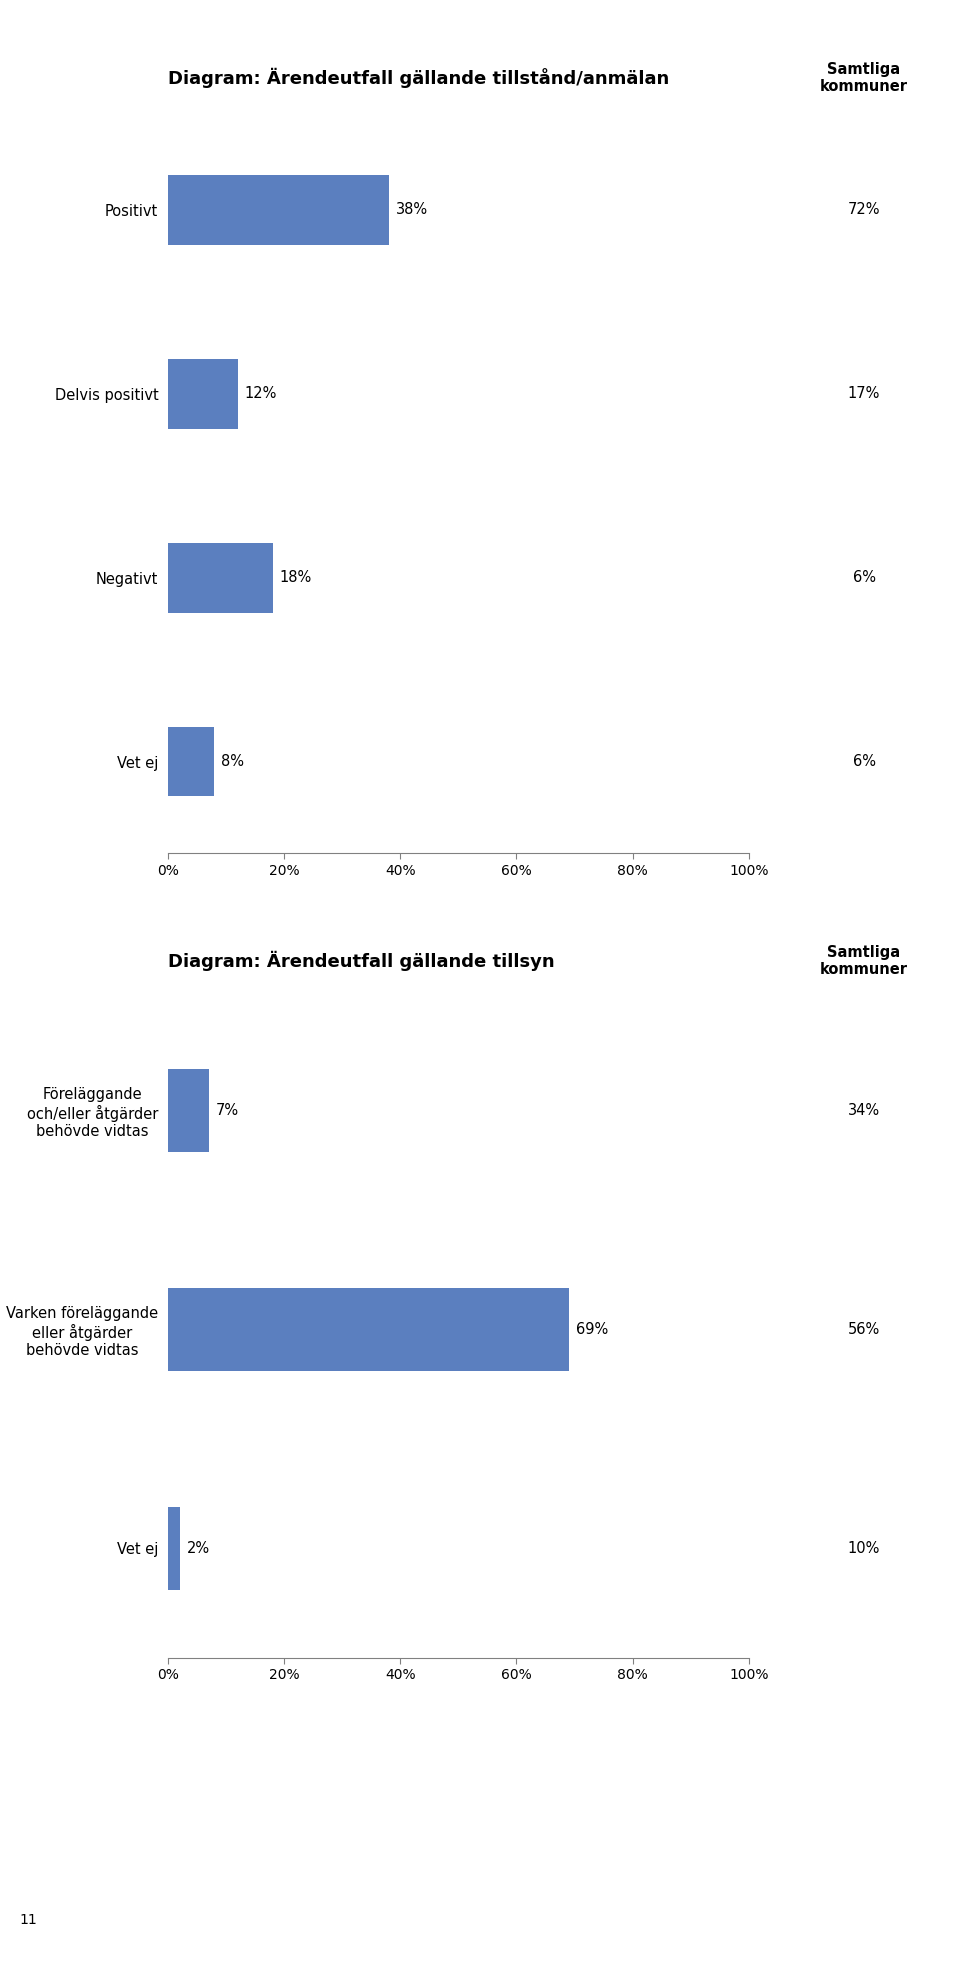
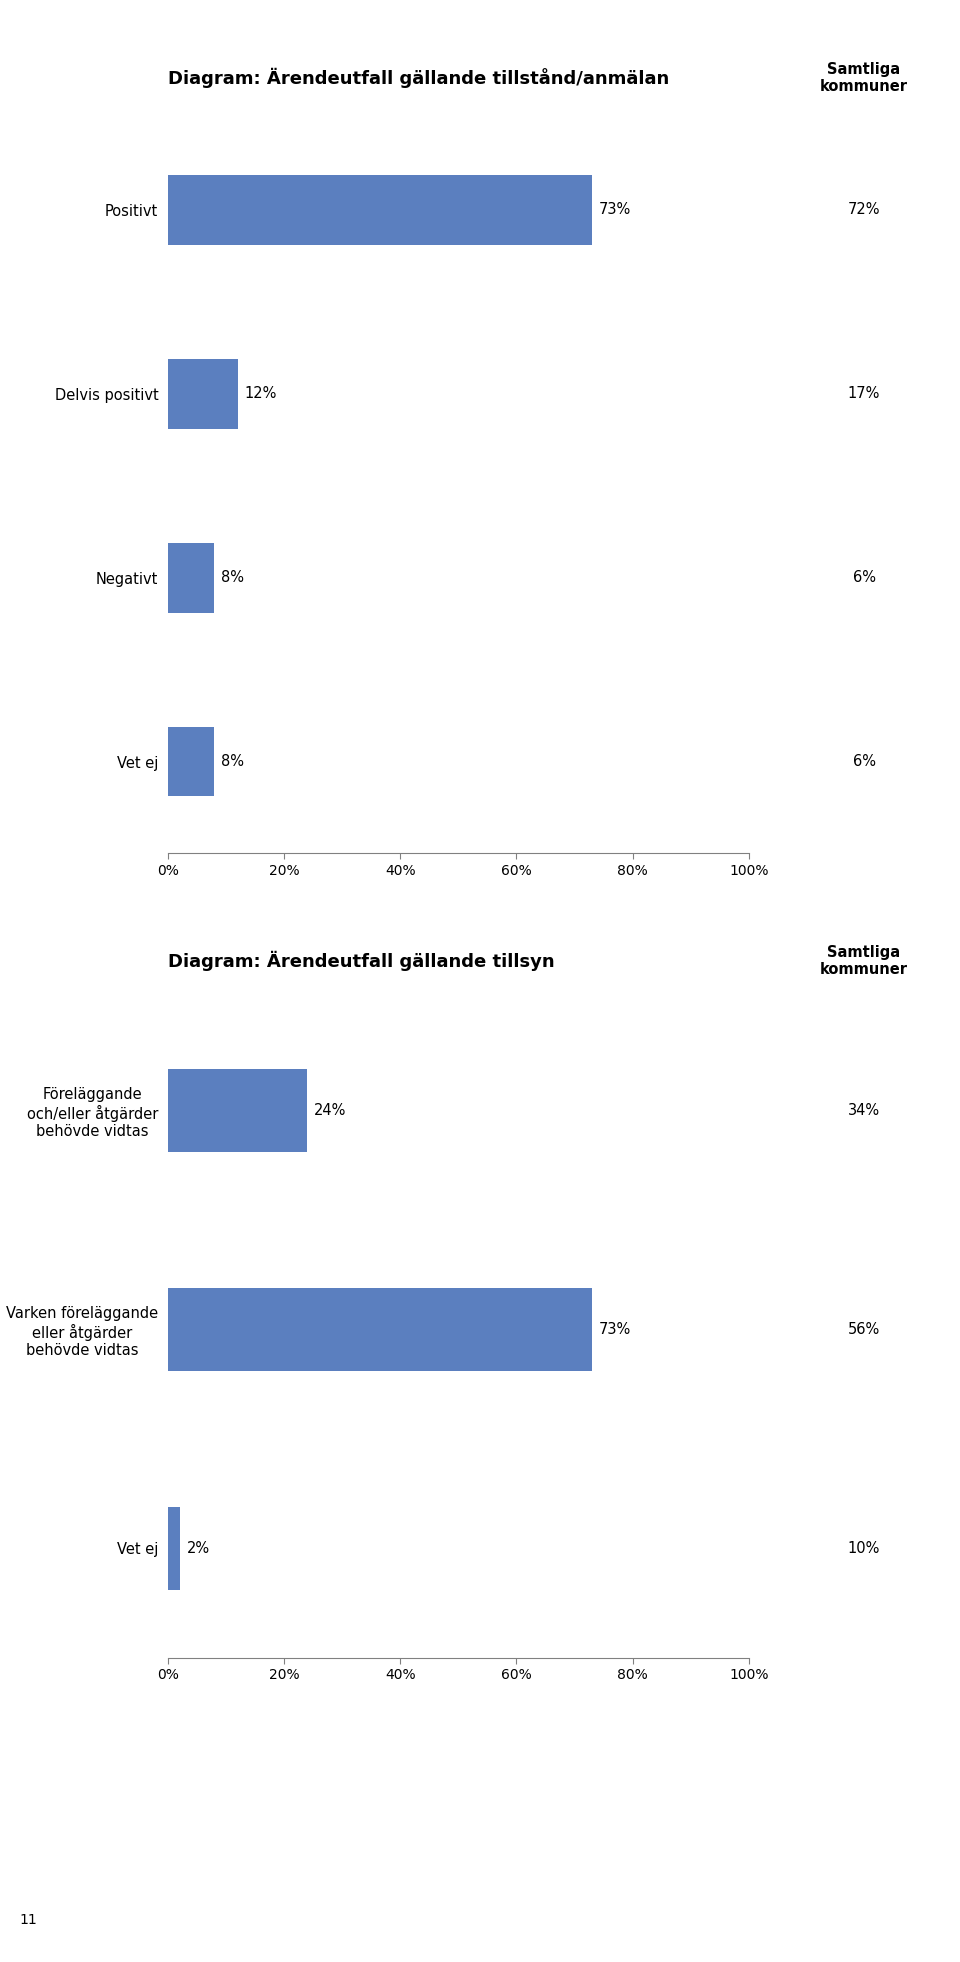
Positivt: 38% -> 73%
Negativt: 18% -> 8%
Föreläggande och/eller åtgärder behövde vidtas: 7% -> 24%
Varken föreläggande eller åtgärder behövde vidtas: 69% -> 73%
